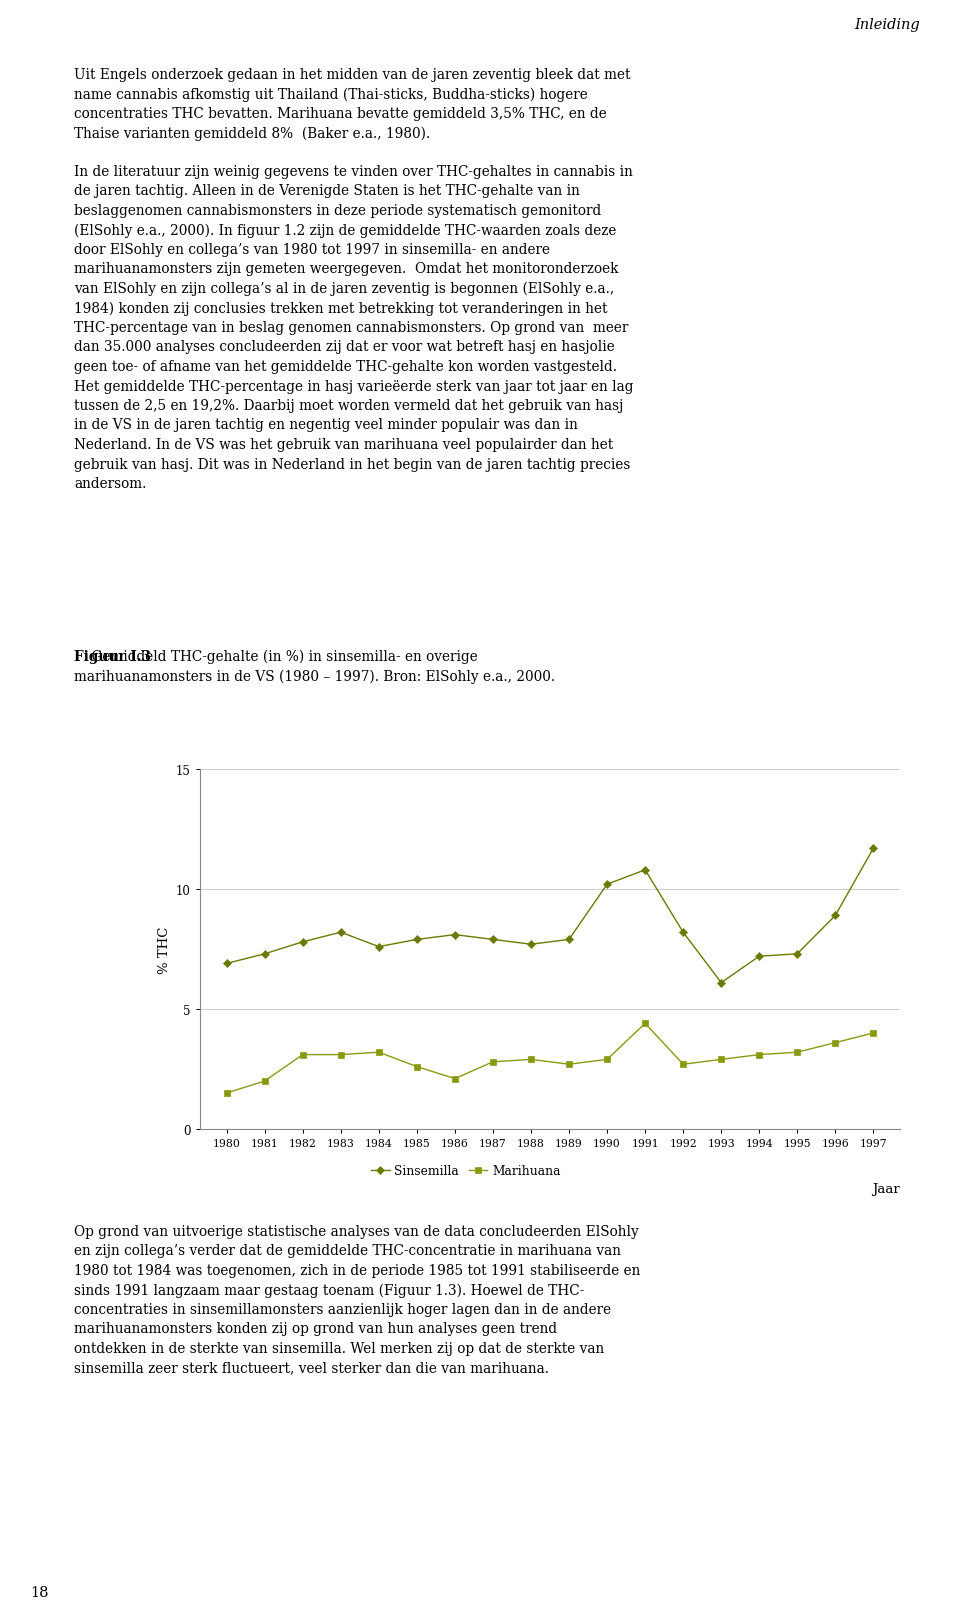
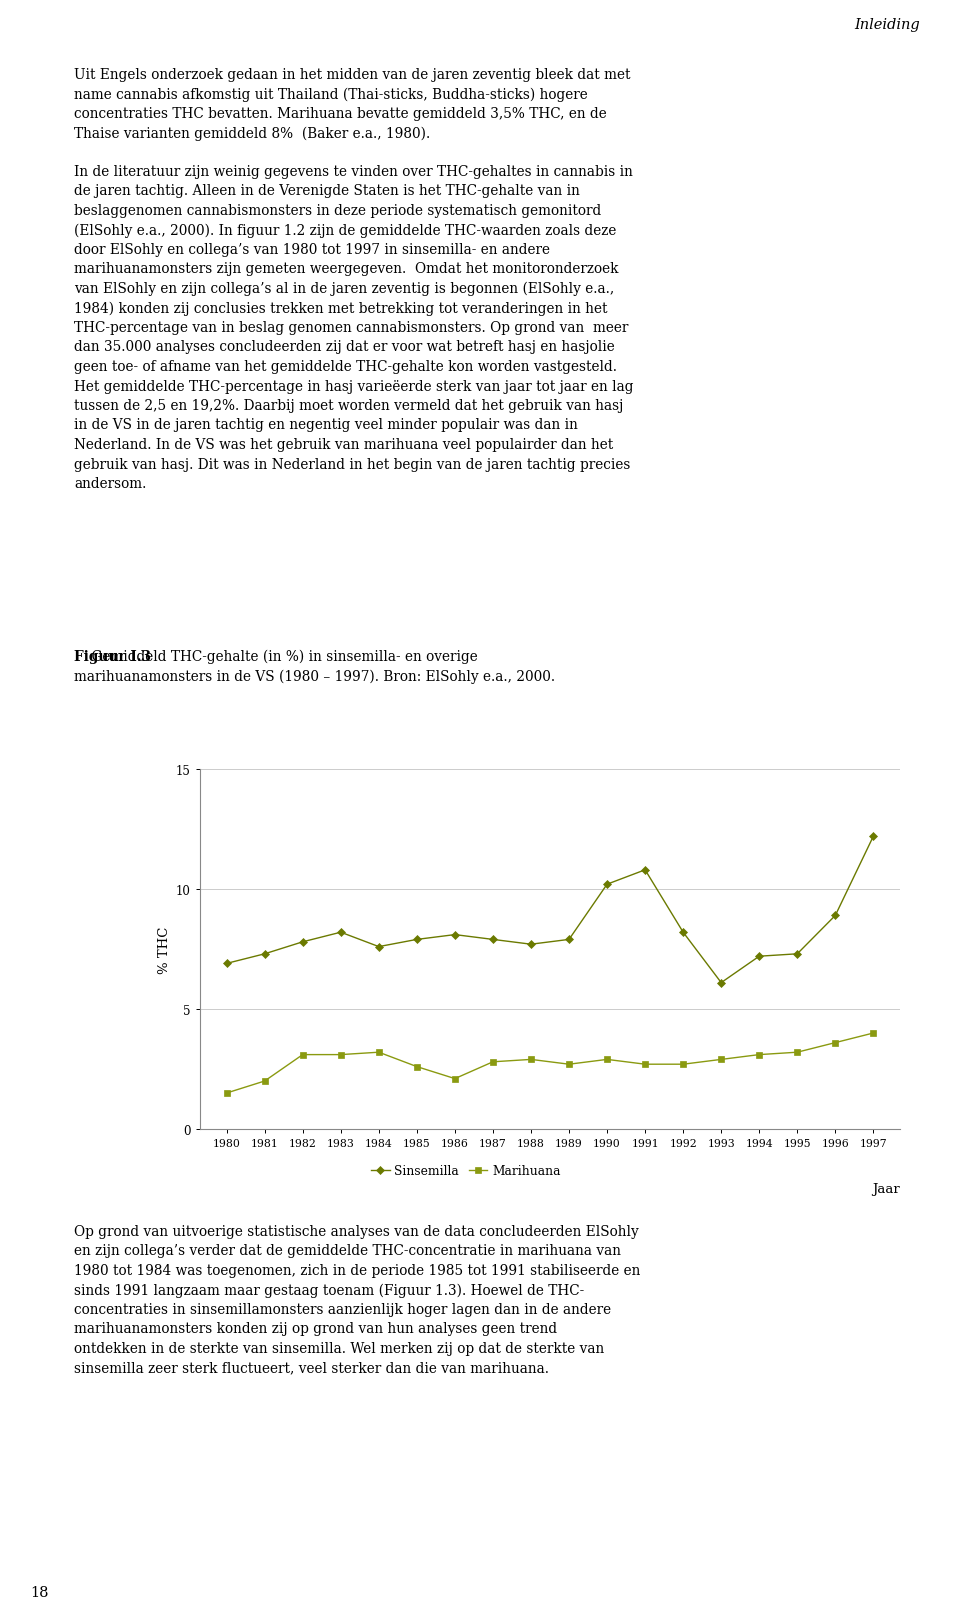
Marihuana/1991: 4.4 -> 2.7
Sinsemilla/1997: 11.7 -> 12.2
